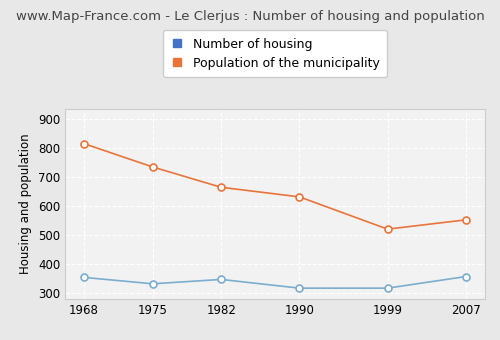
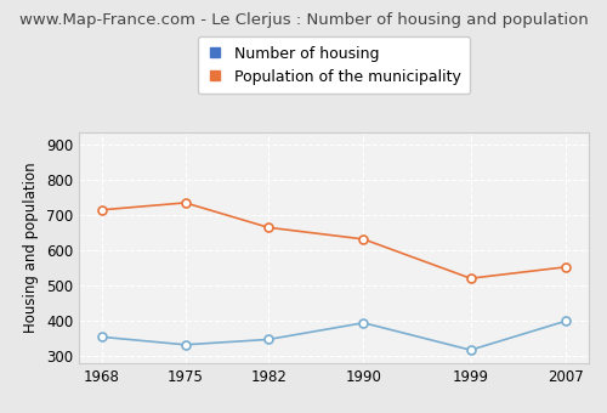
Population of the municipality/1968: 815 -> 715
Number of housing/1990: 318 -> 395
Number of housing/2007: 358 -> 400
